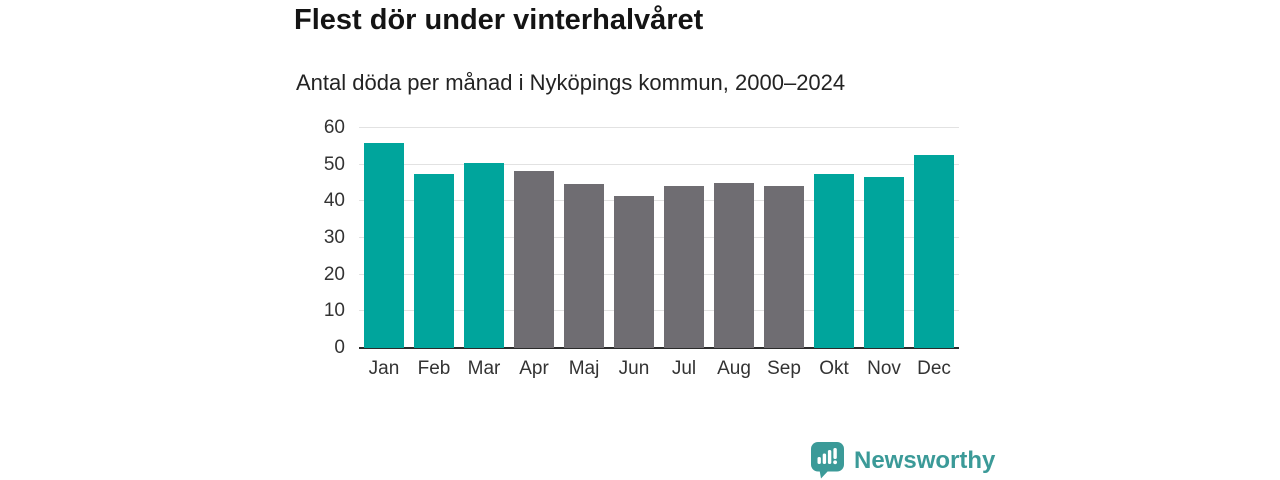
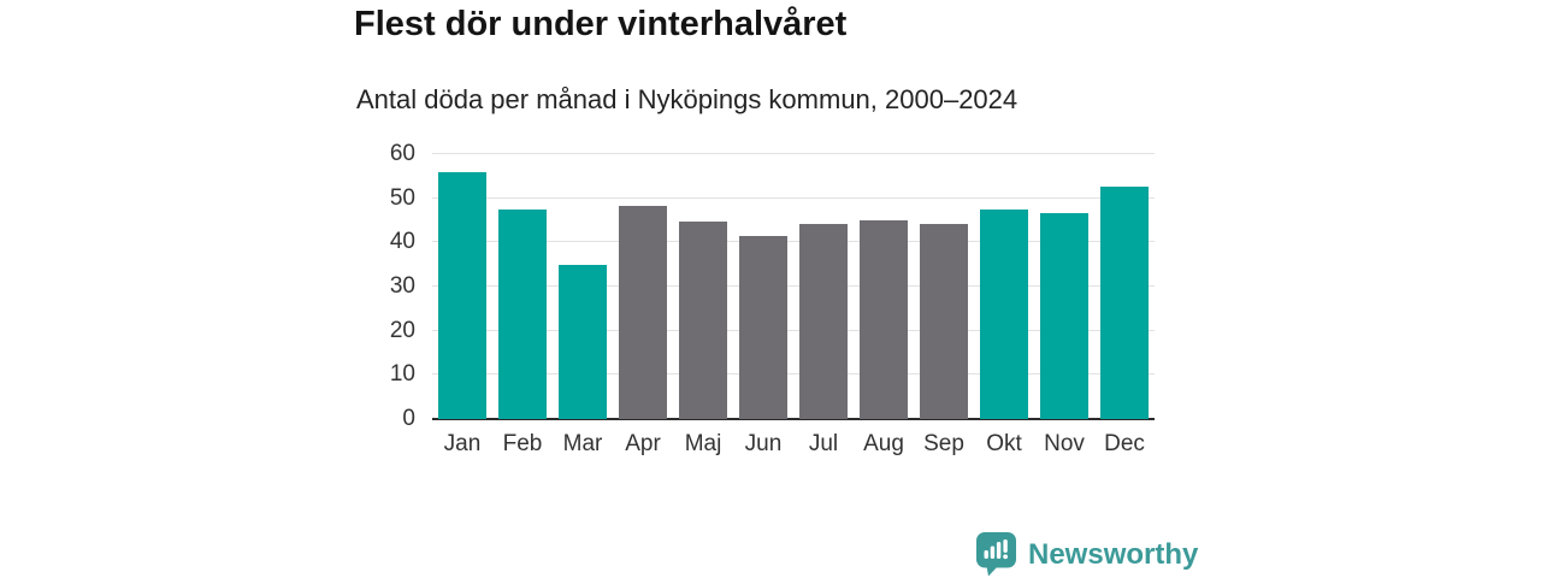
Mar: 50 -> 35
